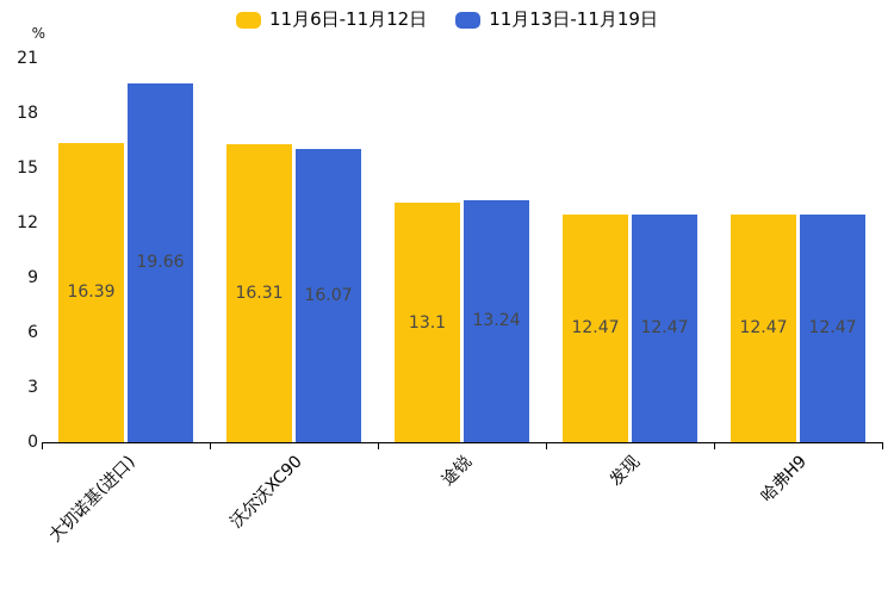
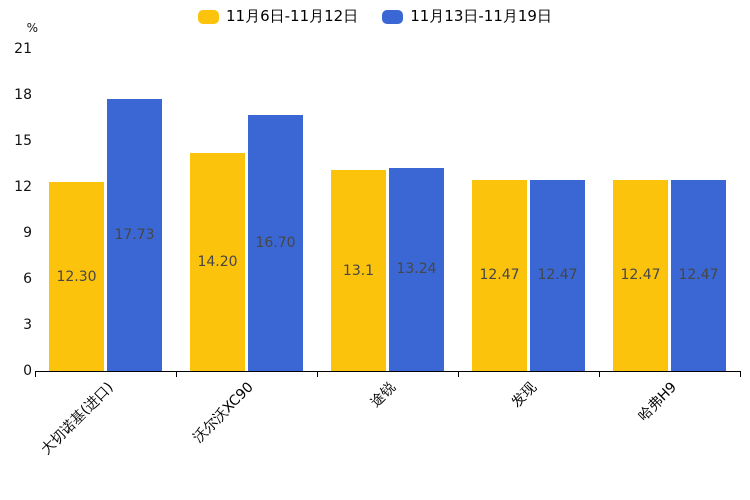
11月6日-11月12日/大切诺基(进口): 16.39 -> 12.30
11月13日-11月19日/大切诺基(进口): 19.66 -> 17.73
11月6日-11月12日/沃尔沃XC90: 16.31 -> 14.20
11月13日-11月19日/沃尔沃XC90: 16.07 -> 16.70
